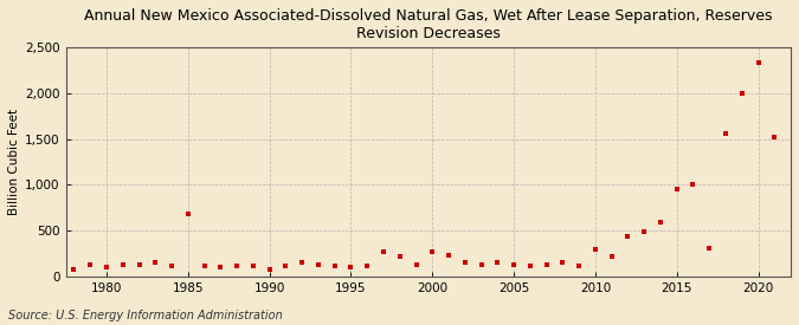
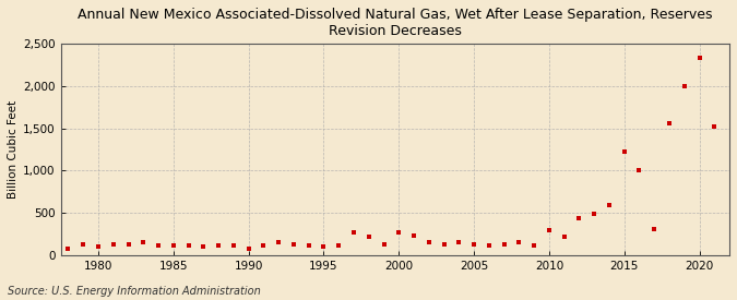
1985: 680 -> 110
2015: 960 -> 1,220
